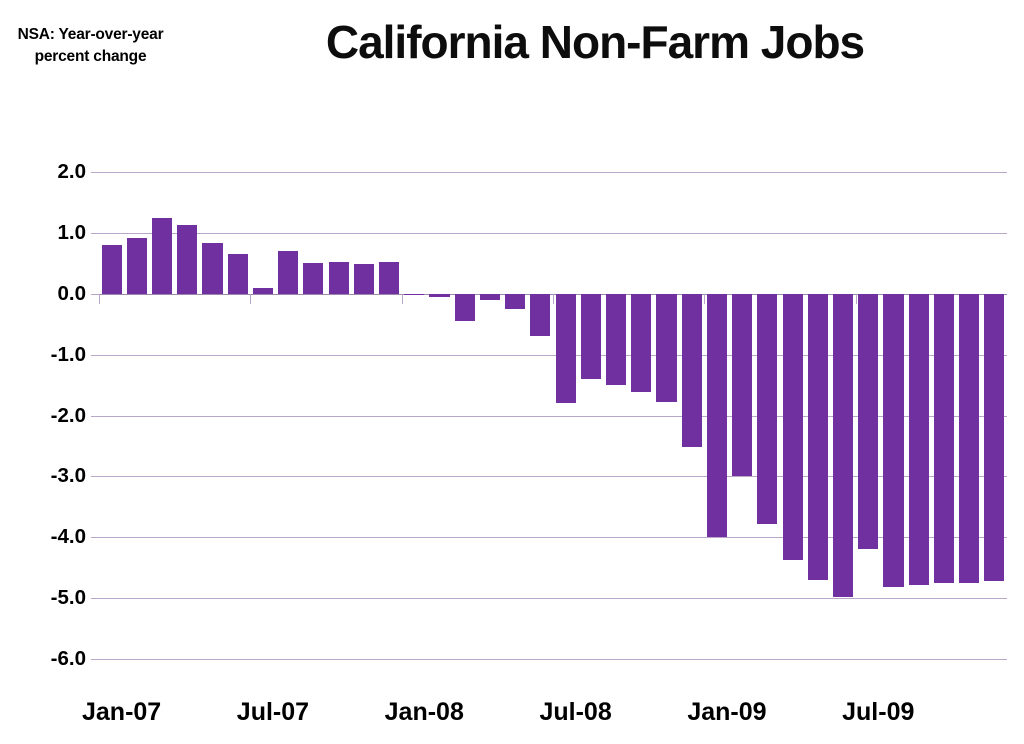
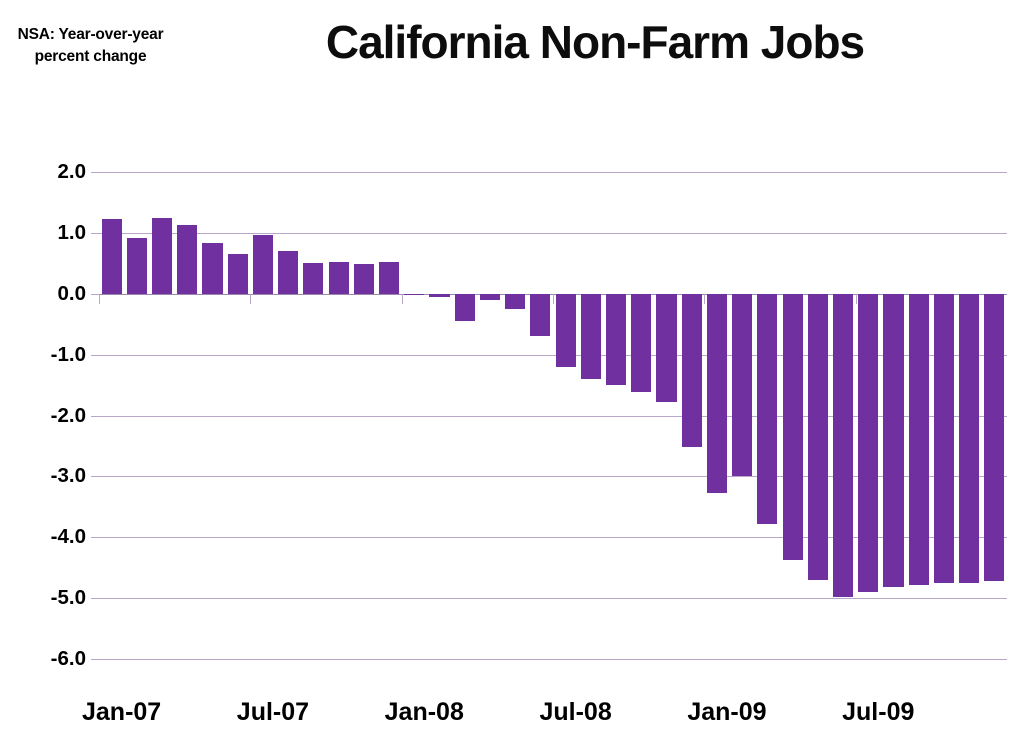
Jan-07: 0.8 -> 1.2
Jul-07: 0.1 -> 1.0
Jul-08: -1.8 -> -1.2
Jan-09: -4.0 -> -3.3
Jul-09: -4.2 -> -4.9
